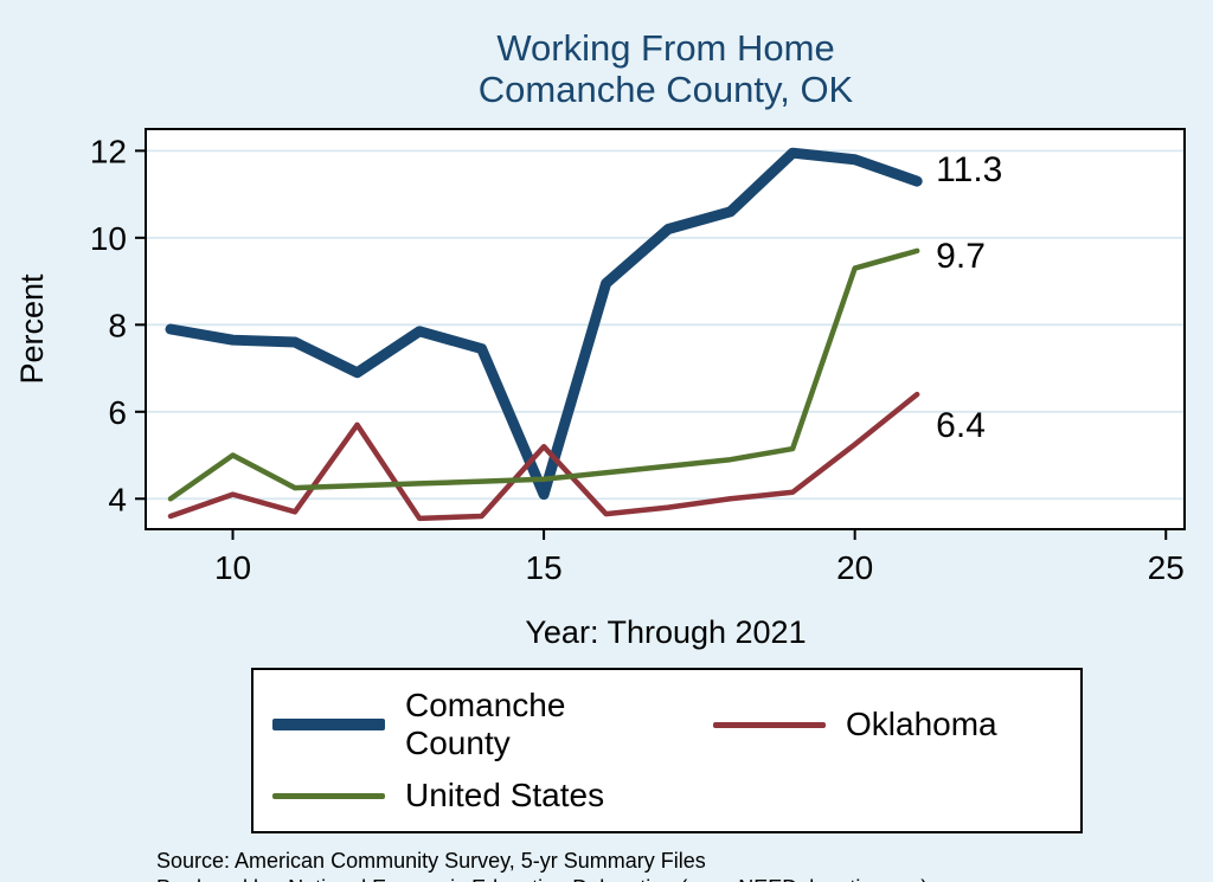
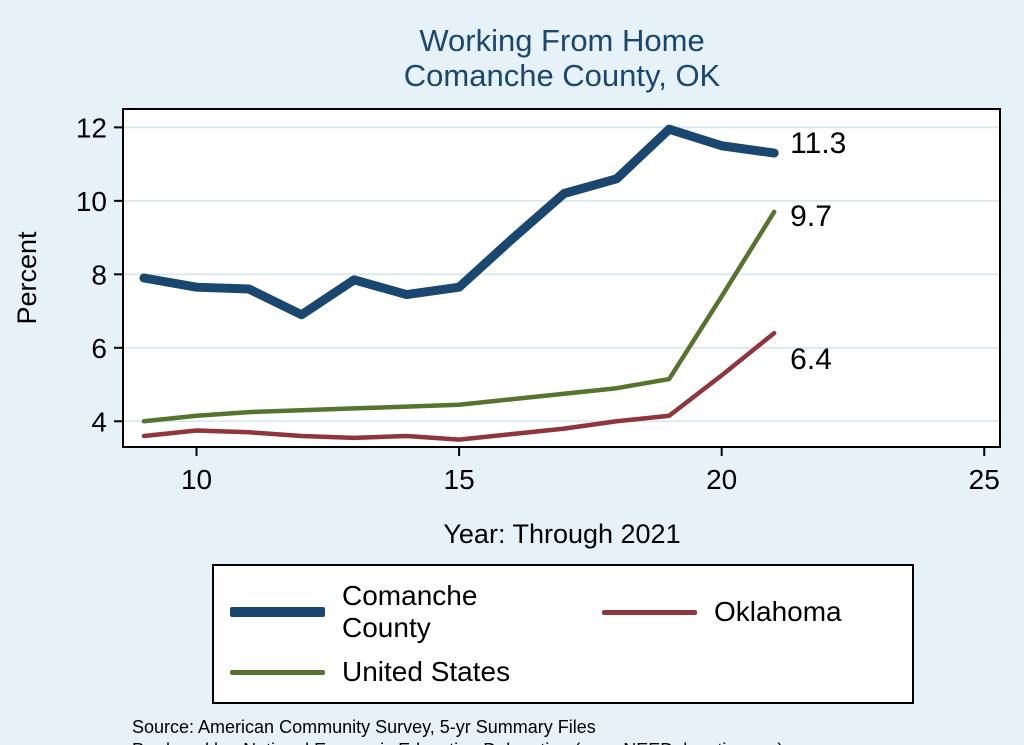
Oklahoma/10: 4.1 -> 3.8
United States/10: 5.0 -> 4.2
Oklahoma/12: 5.7 -> 3.6
Comanche County/15: 4.1 -> 7.7
Oklahoma/15: 5.2 -> 3.5
Comanche County/20: 11.8 -> 11.5
United States/20: 9.3 -> 7.4
